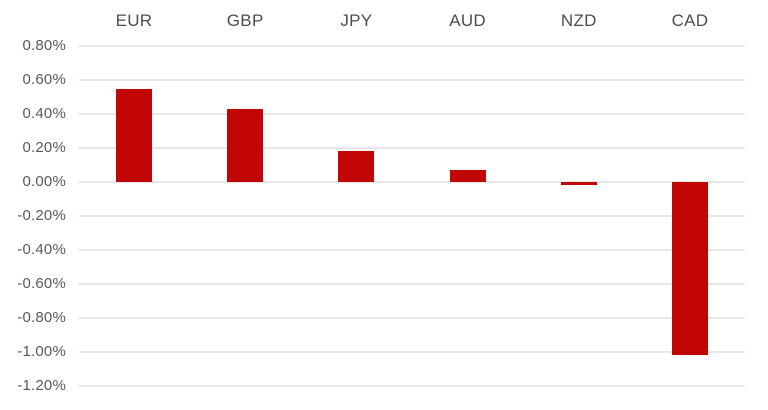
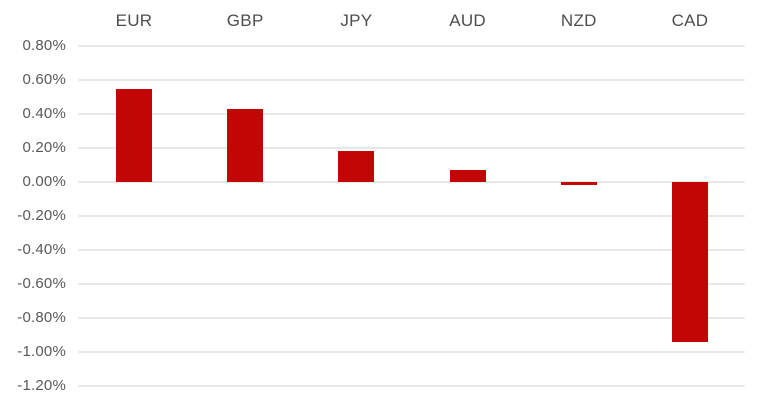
CAD: -1.02% -> -0.94%
